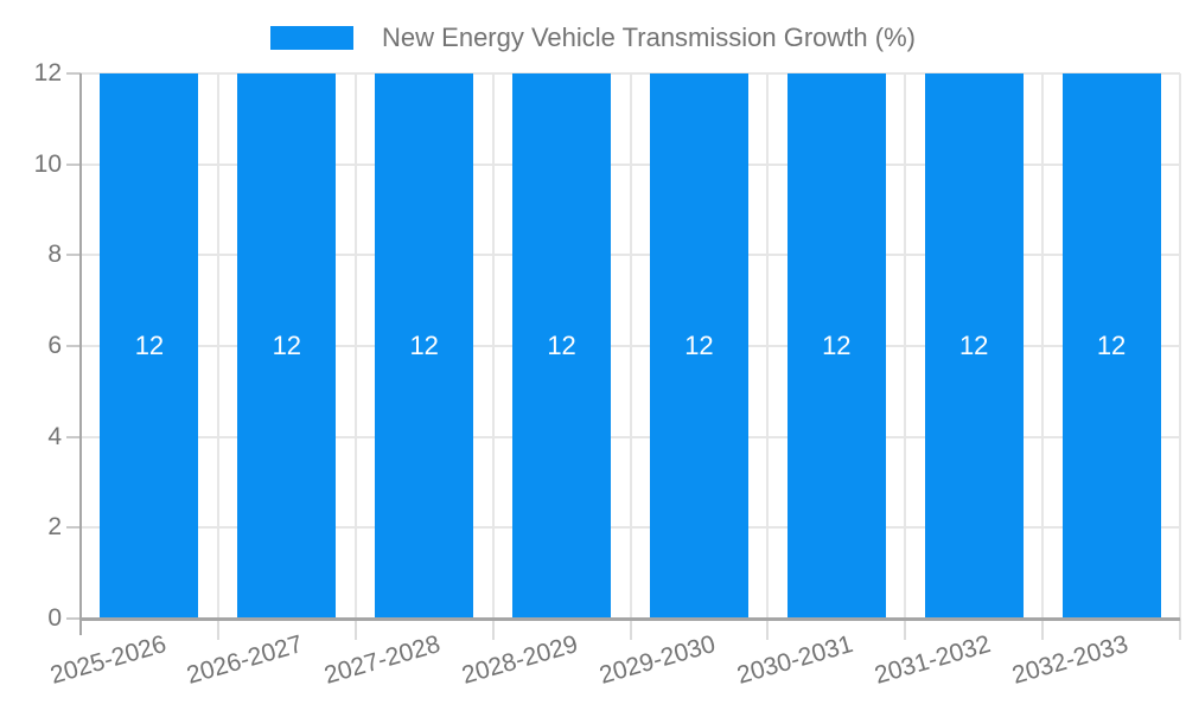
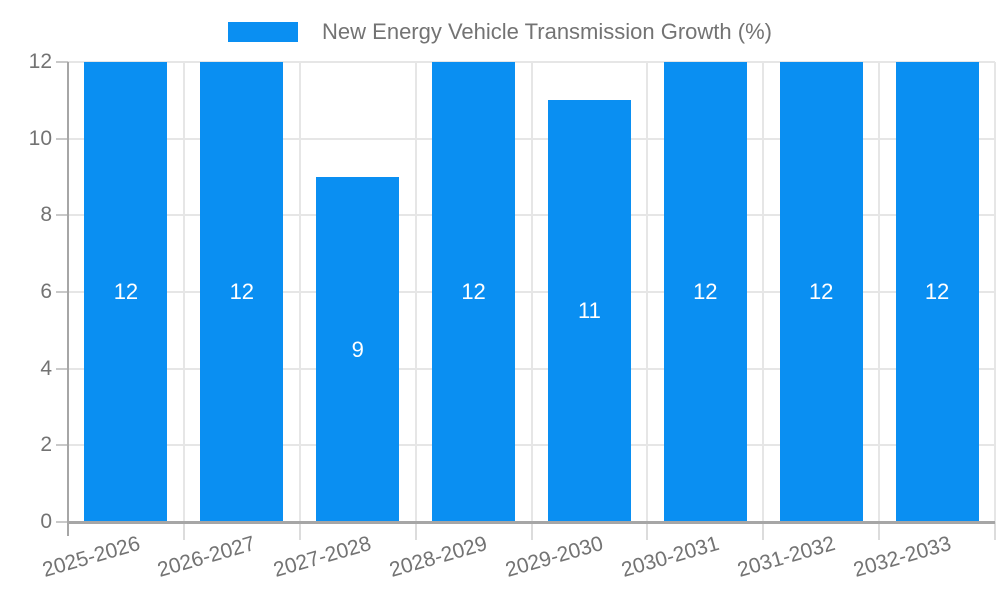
2027-2028: 12 -> 9
2029-2030: 12 -> 11
